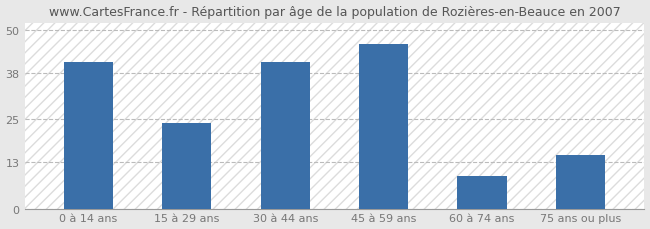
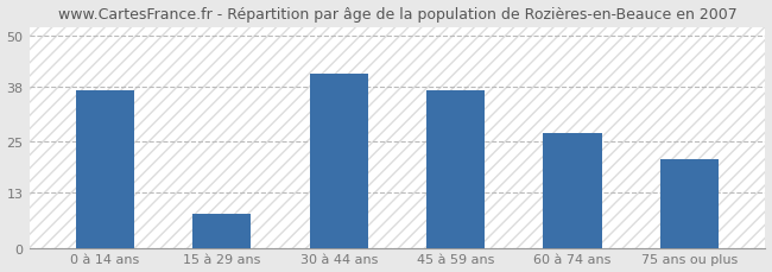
0 à 14 ans: 41 -> 37
15 à 29 ans: 24 -> 8
45 à 59 ans: 46 -> 37
60 à 74 ans: 9 -> 27
75 ans ou plus: 15 -> 21
